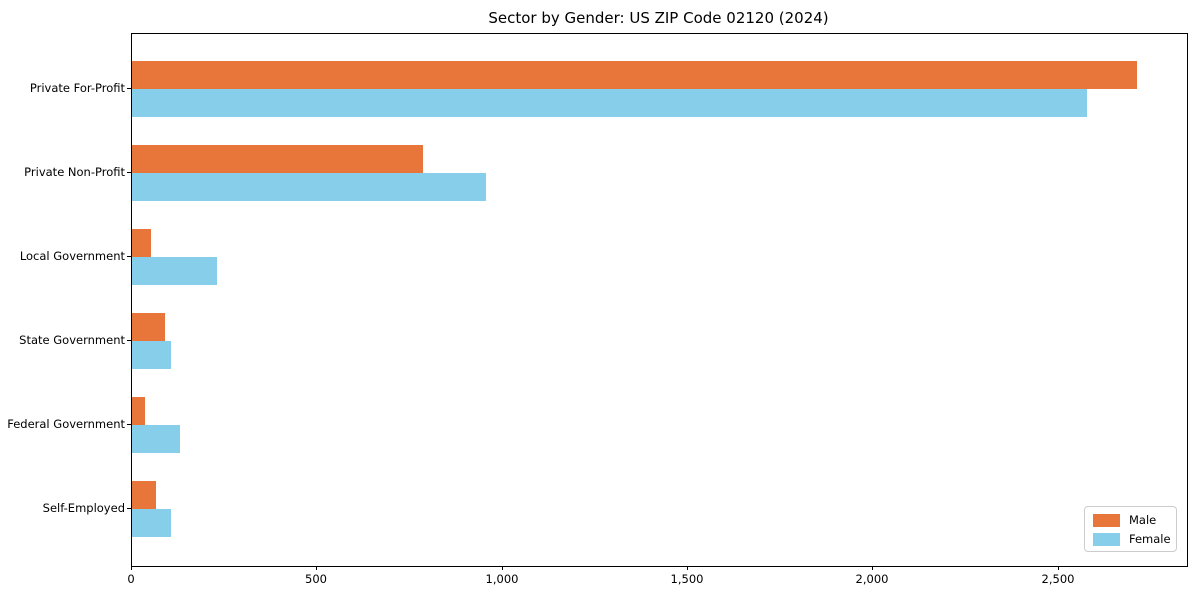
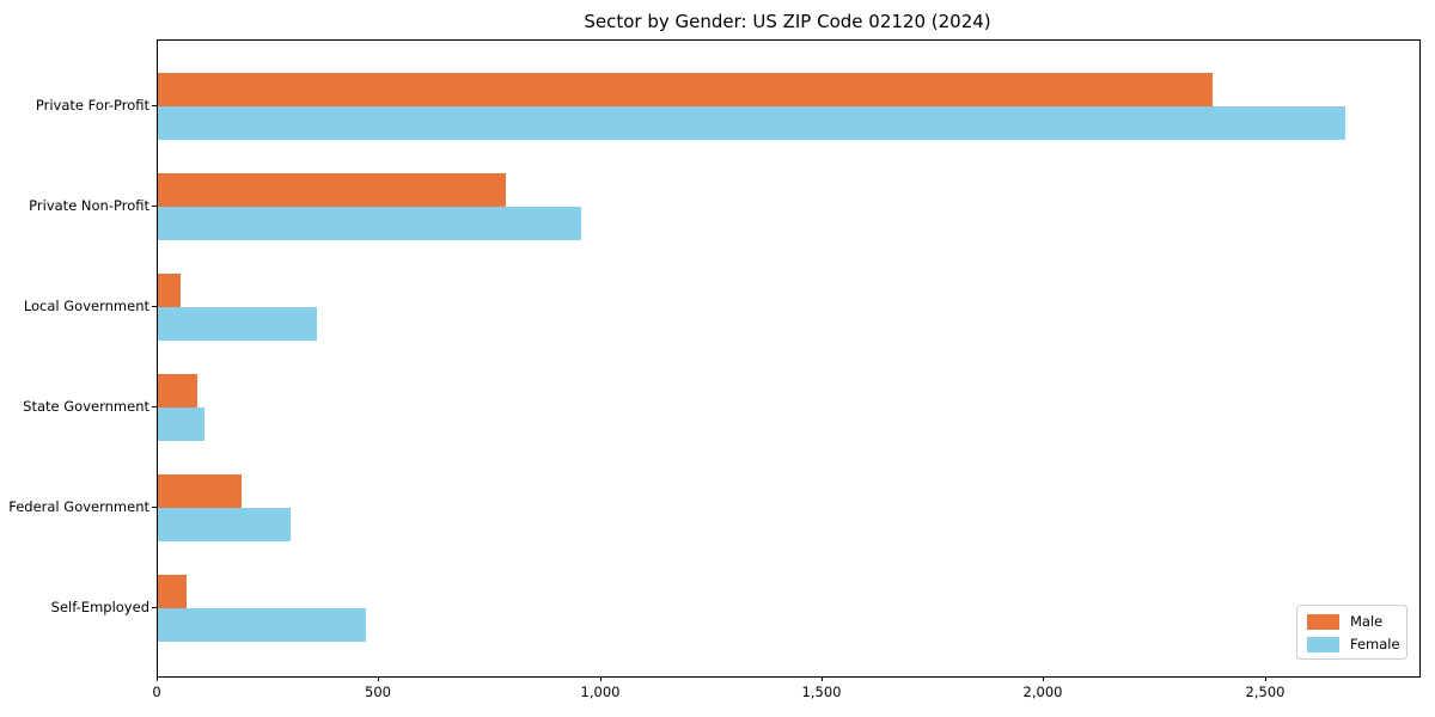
Male/Private For-Profit: 2710 -> 2380
Female/Private For-Profit: 2580 -> 2680
Female/Local Government: 230 -> 360
Male/Federal Government: 40 -> 190
Female/Federal Government: 130 -> 300
Female/Self-Employed: 100 -> 470
